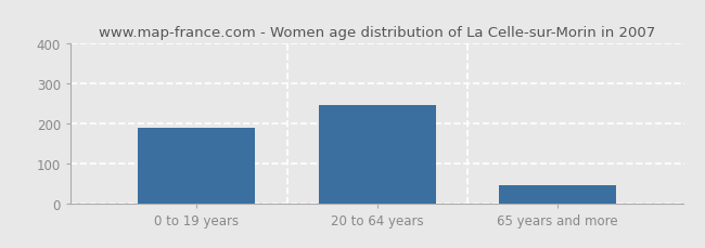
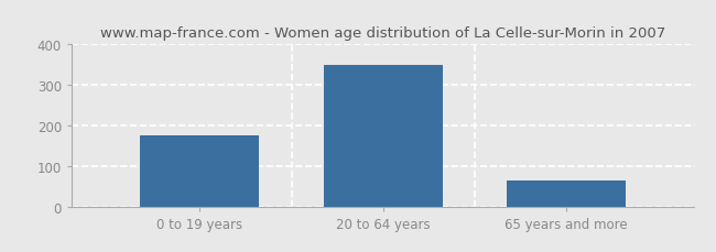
0 to 19 years: 190 -> 175
20 to 64 years: 245 -> 350
65 years and more: 45 -> 65
